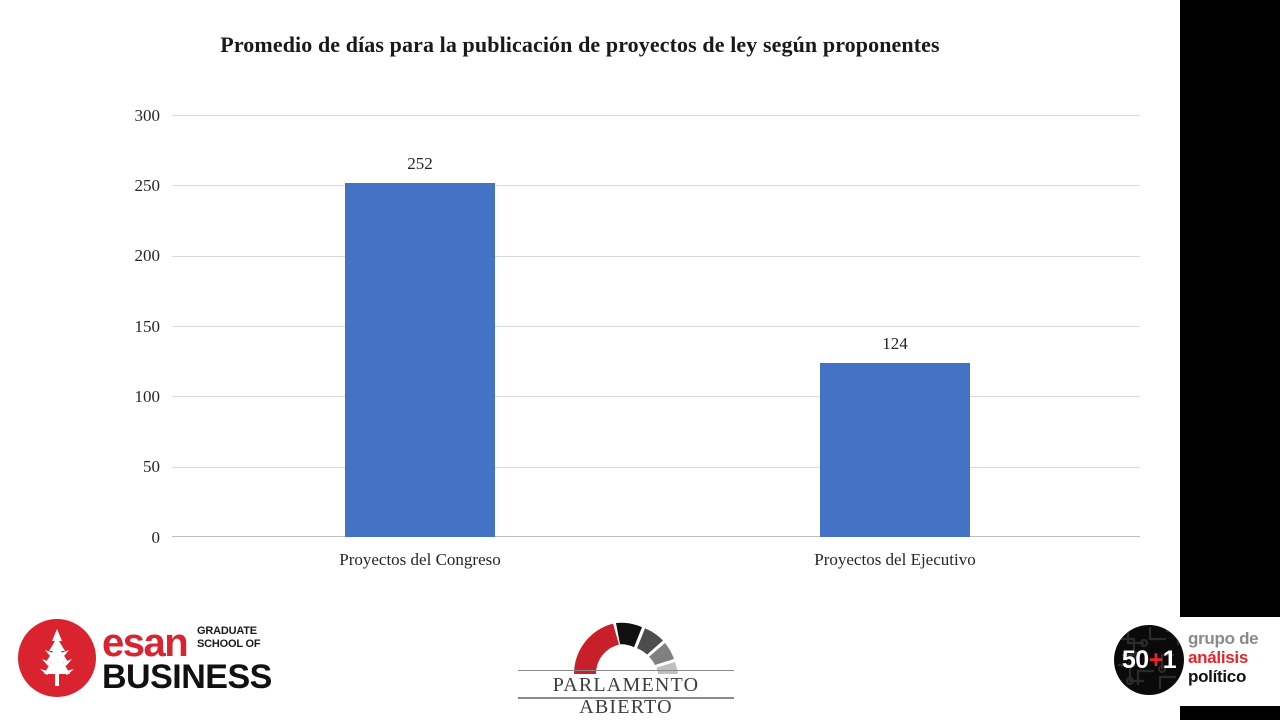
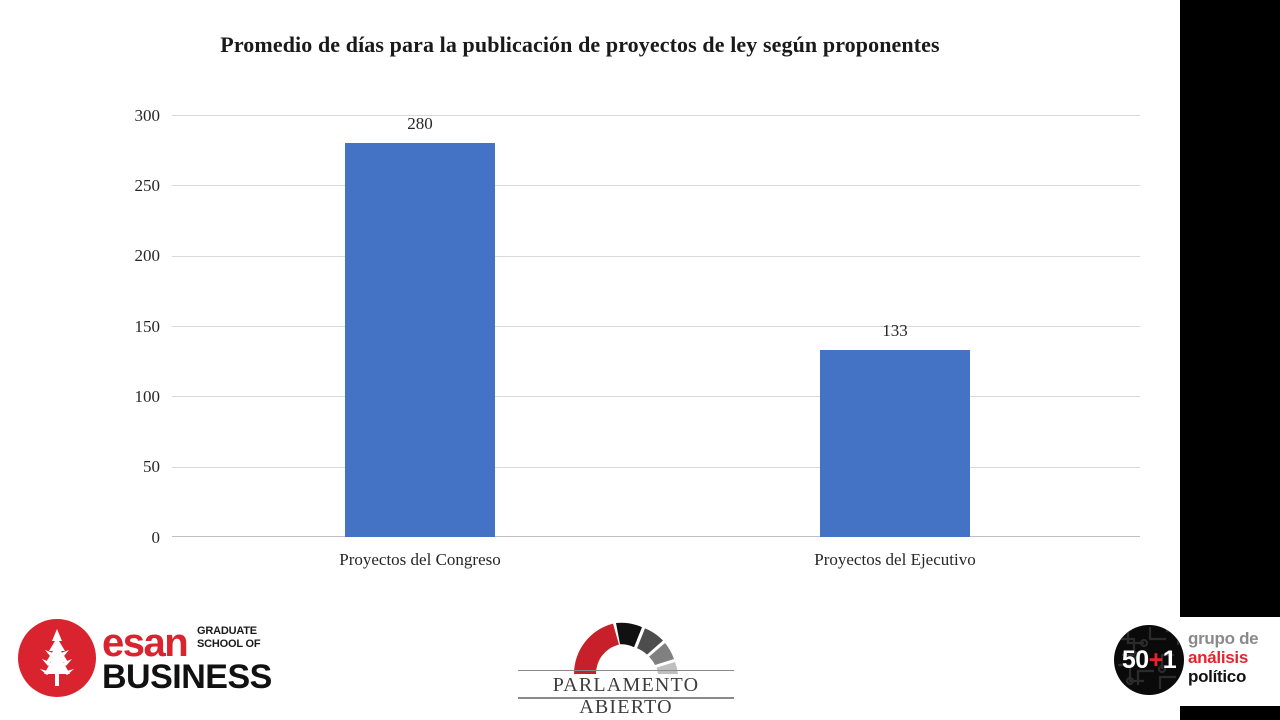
Proyectos del Congreso: 252 -> 280
Proyectos del Ejecutivo: 124 -> 133
